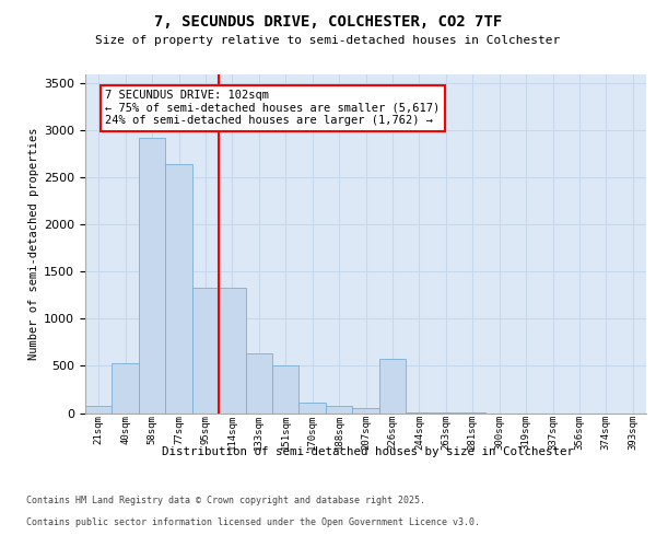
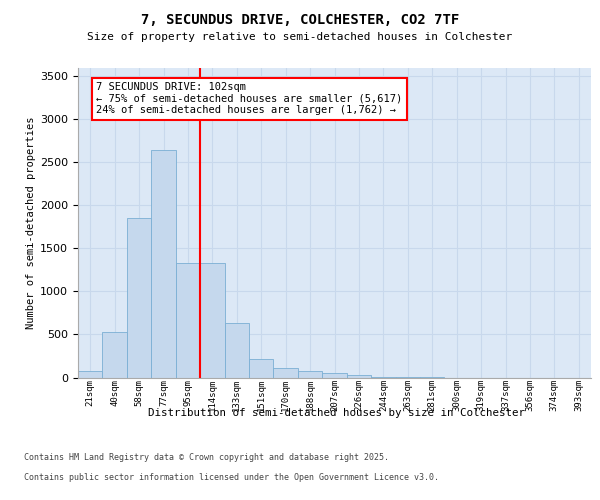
58sqm: 2920 -> 1850
151sqm: 500 -> 220
226sqm: 580 -> 30
